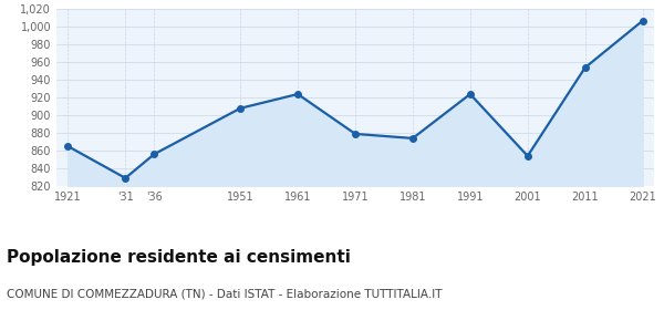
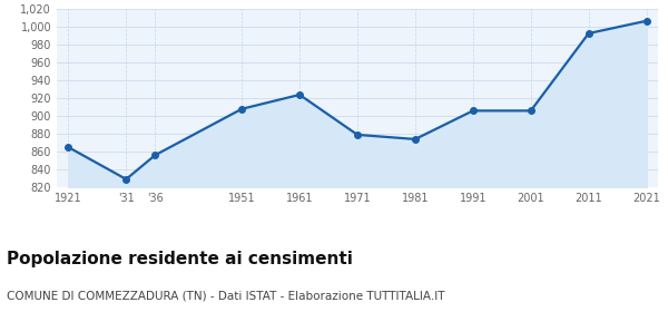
1991: 924 -> 906
2001: 854 -> 906
2011: 954 -> 993
